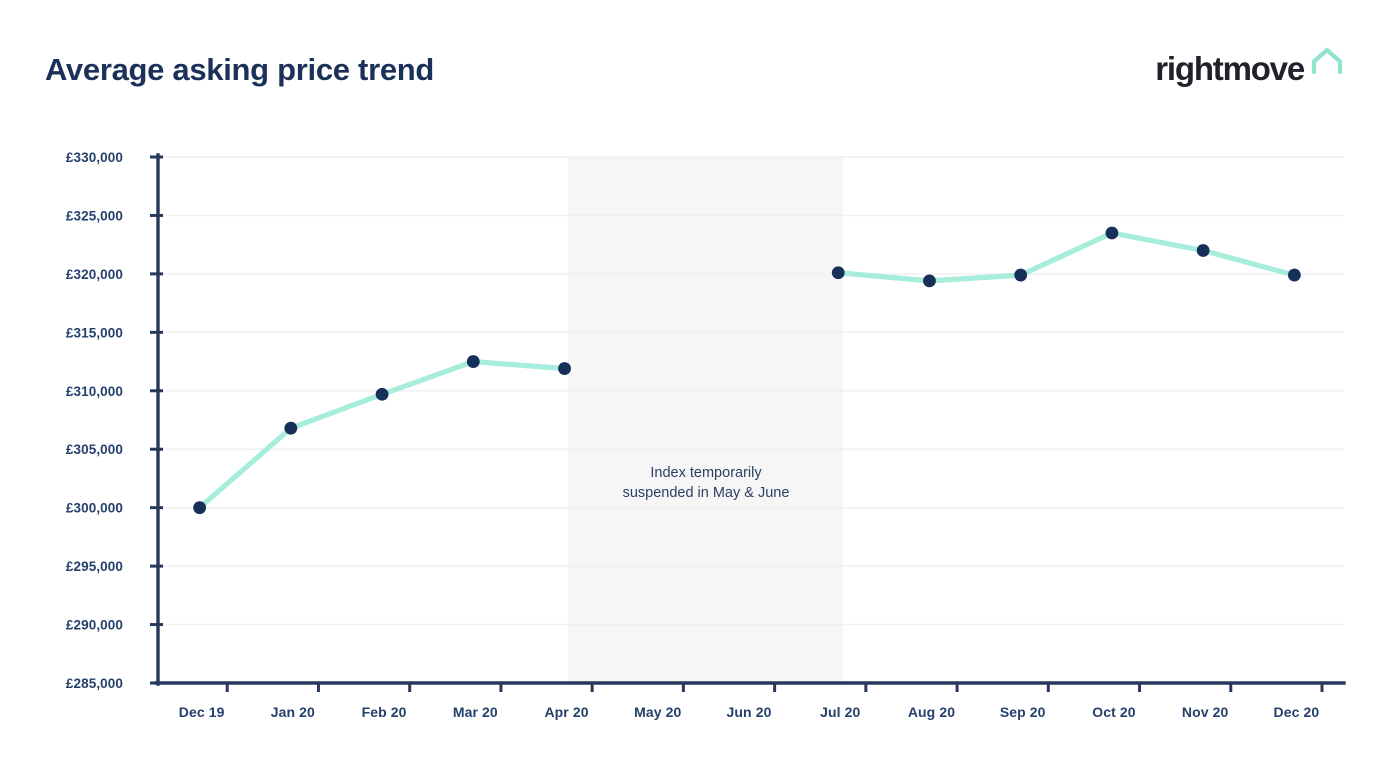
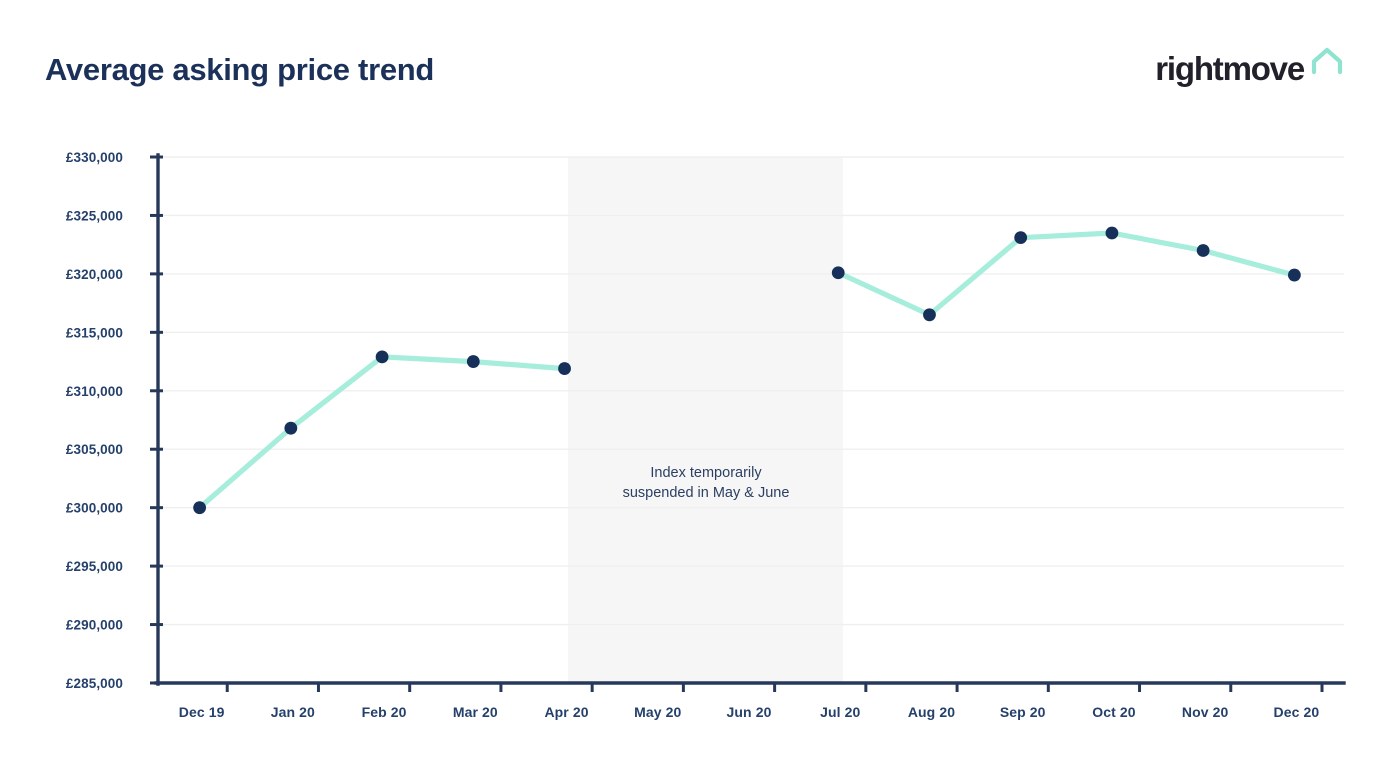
Feb 20: £309700 -> £312900
Aug 20: £319400 -> £316500
Sep 20: £319900 -> £323100
